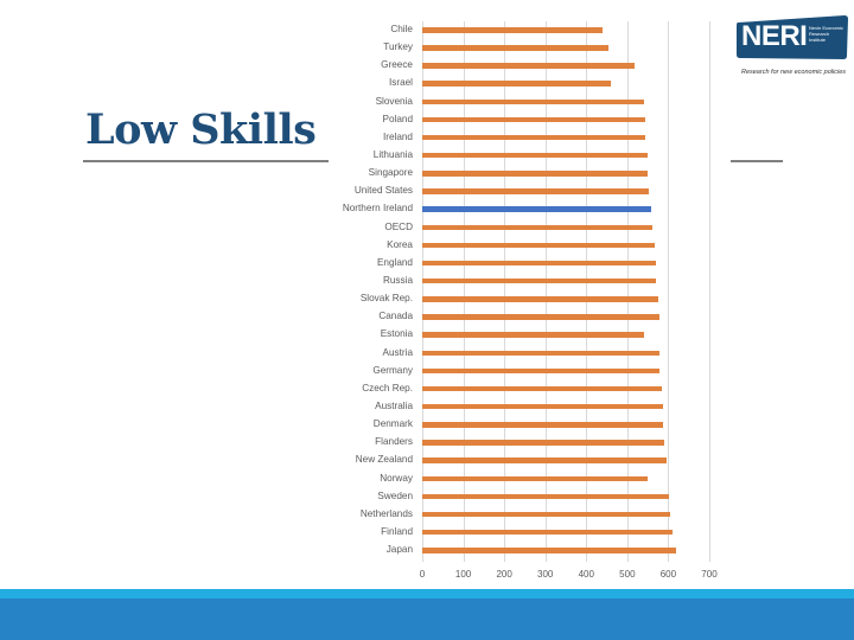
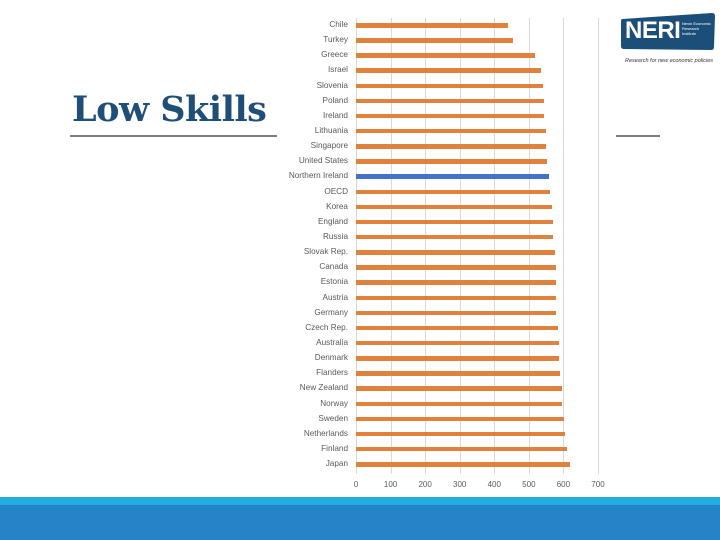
Israel: 460 -> 530
Estonia: 540 -> 580
Norway: 550 -> 600
